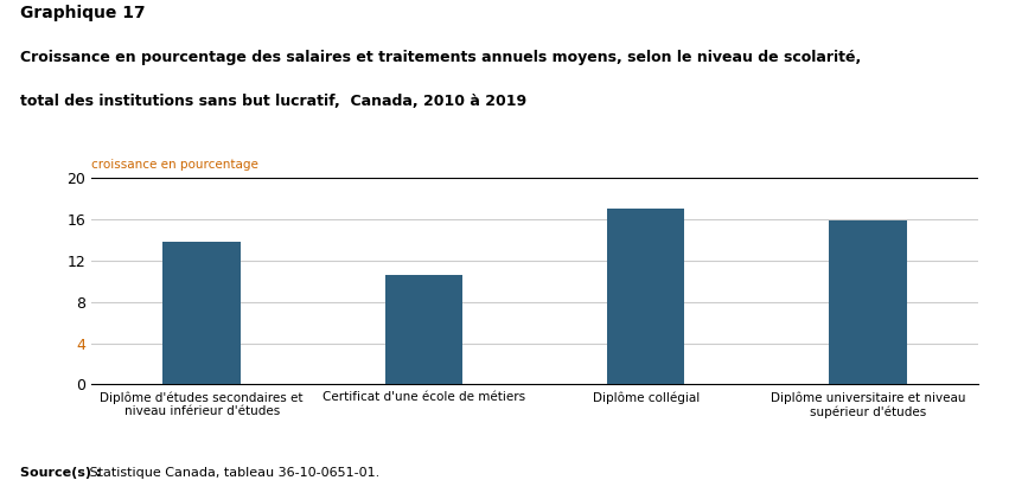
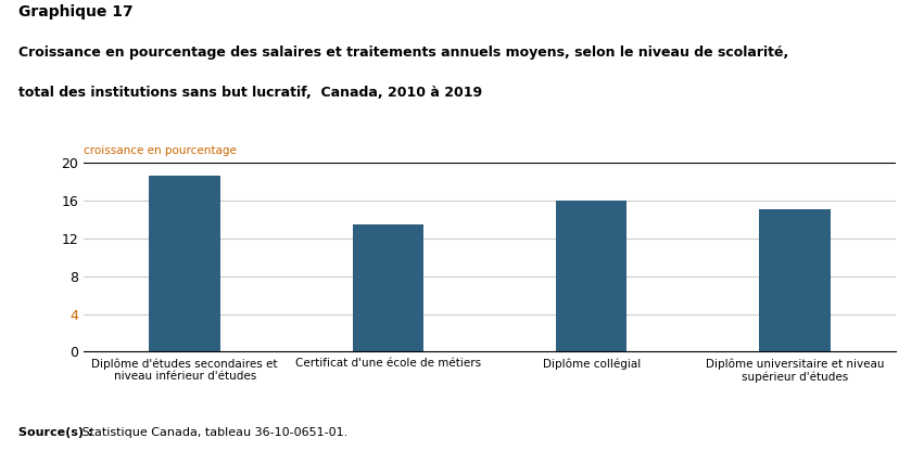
Diplôme d'études secondaires et niveau inférieur d'études: 13.8 -> 18.6
Certificat d'une école de métiers: 10.6 -> 13.5
Diplôme collégial: 17.0 -> 16.0
Diplôme universitaire et niveau supérieur d'études: 15.8 -> 15.1
